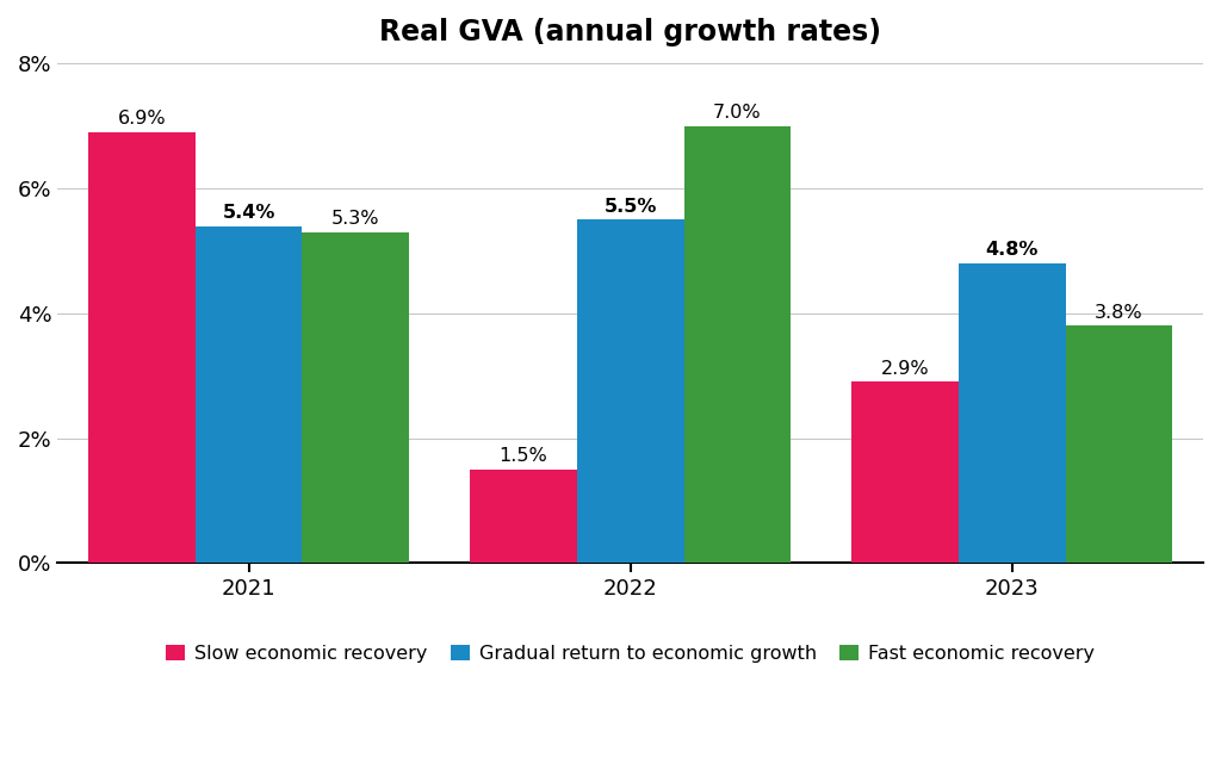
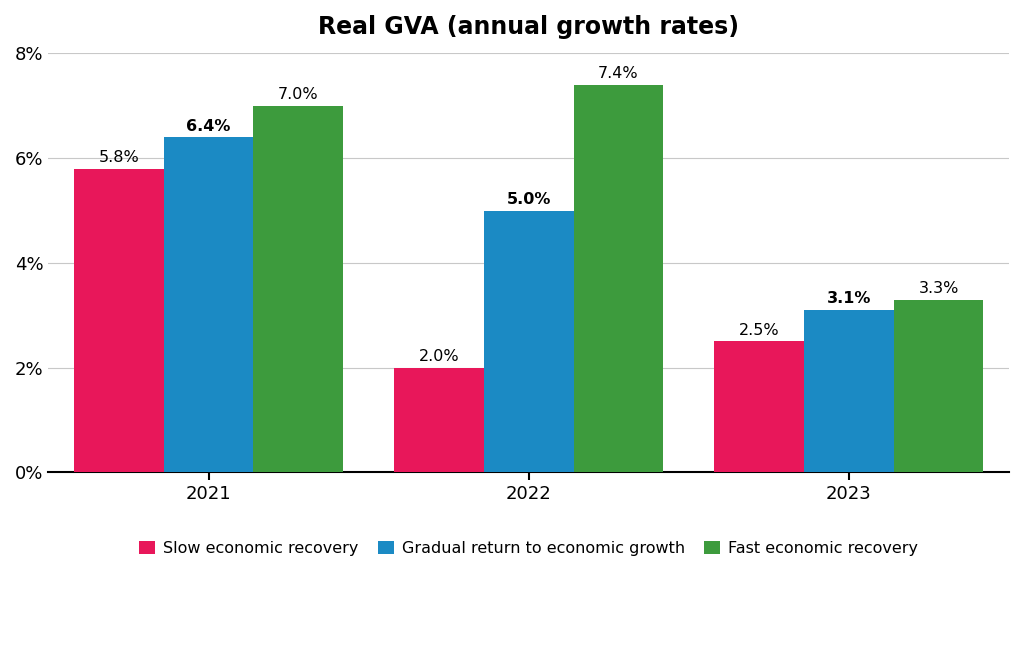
Slow economic recovery/2021: 6.9% -> 5.8%
Gradual return to economic growth/2021: 5.4% -> 6.4%
Fast economic recovery/2021: 5.3% -> 7.0%
Slow economic recovery/2022: 1.5% -> 2.0%
Gradual return to economic growth/2022: 5.5% -> 5.0%
Fast economic recovery/2022: 7.0% -> 7.4%
Slow economic recovery/2023: 2.9% -> 2.5%
Gradual return to economic growth/2023: 4.8% -> 3.1%
Fast economic recovery/2023: 3.8% -> 3.3%
